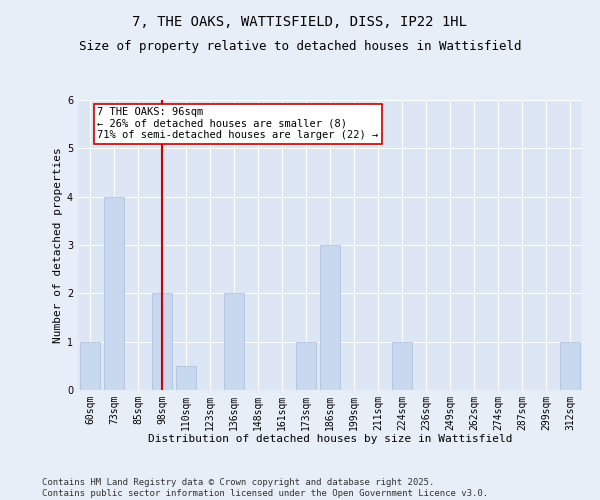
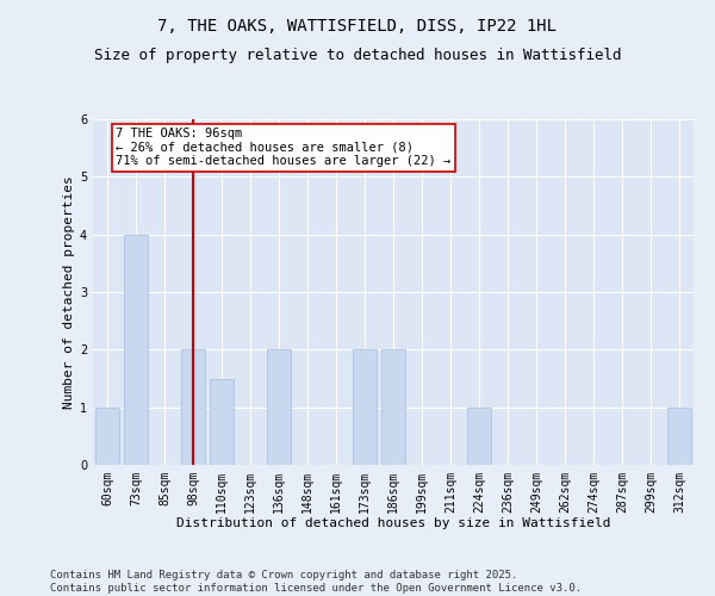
110sqm: 0.5 -> 1.5
173sqm: 1.0 -> 2.0
186sqm: 3.0 -> 2.0
